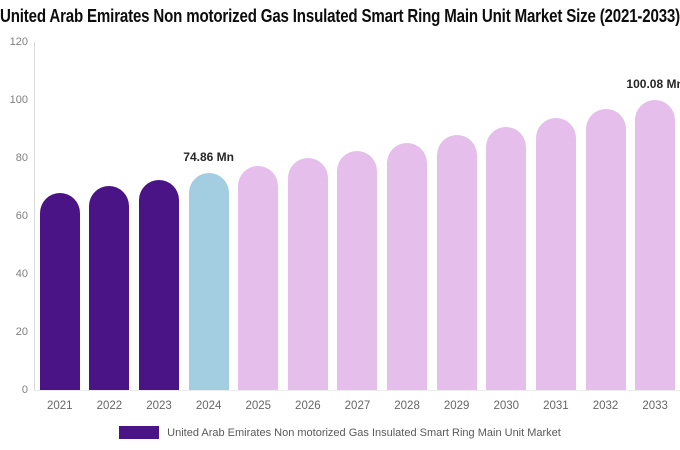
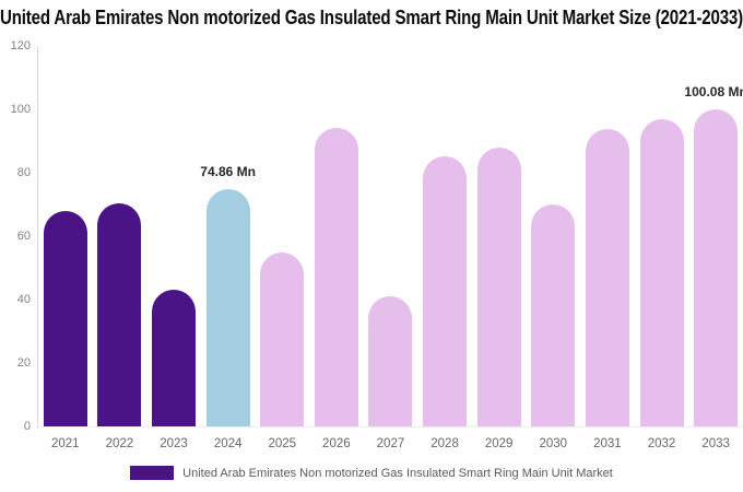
2023: 72 -> 43
2025: 77 -> 55
2026: 80 -> 94
2027: 82 -> 41
2030: 91 -> 70
